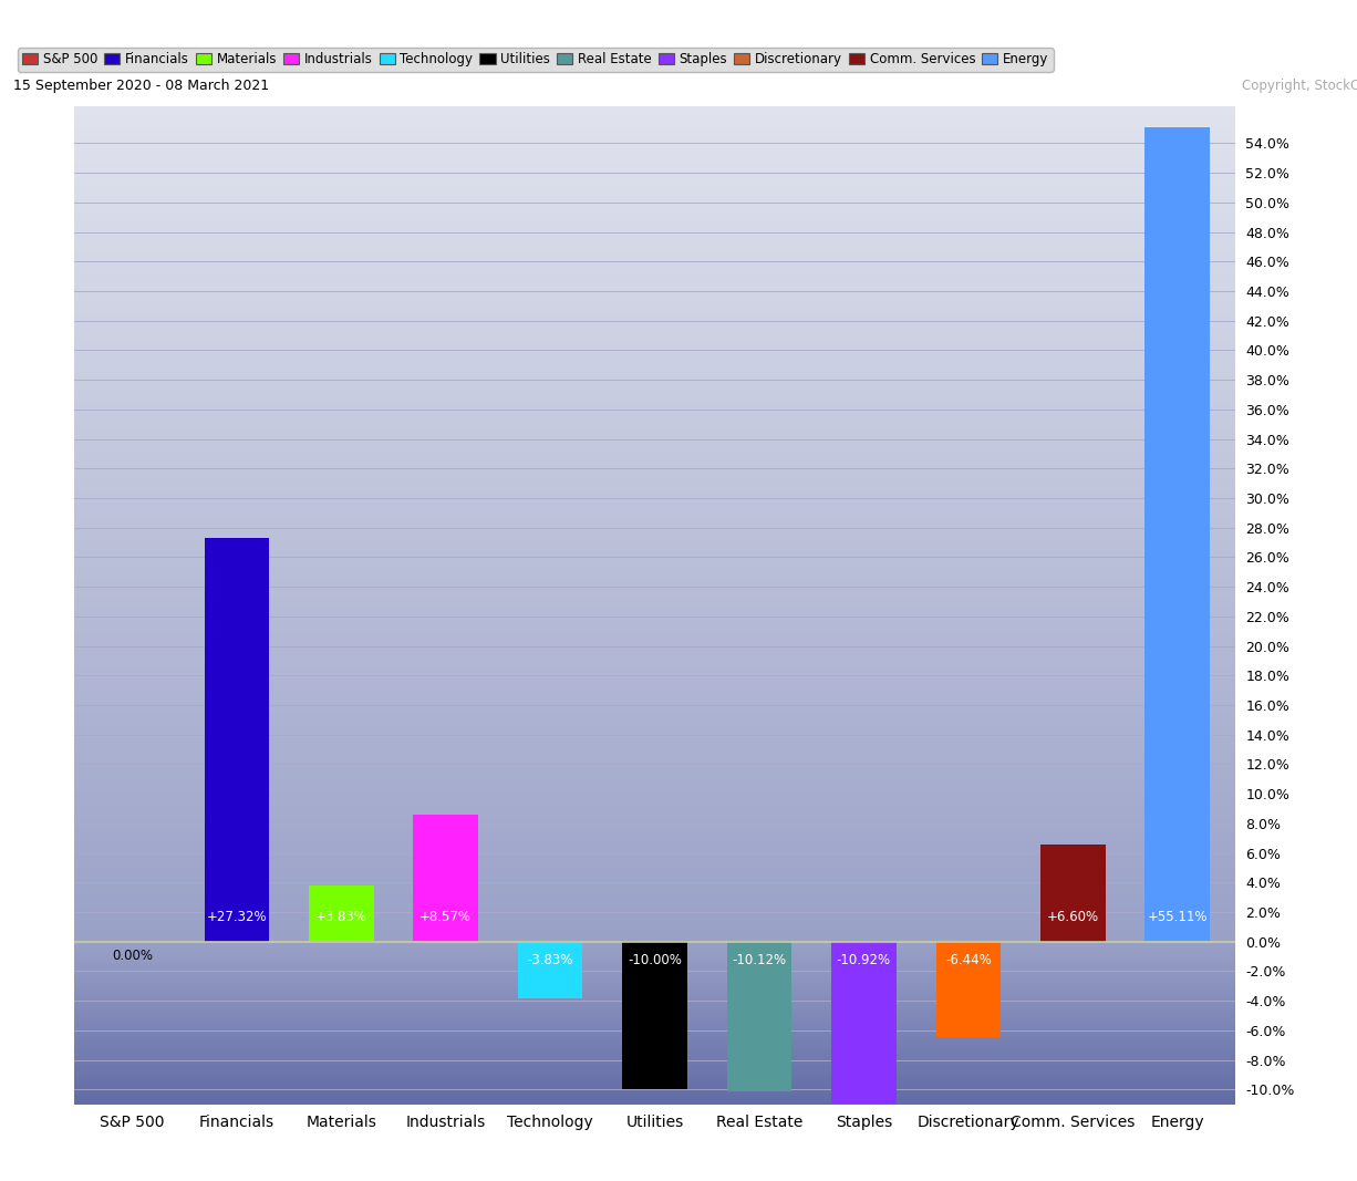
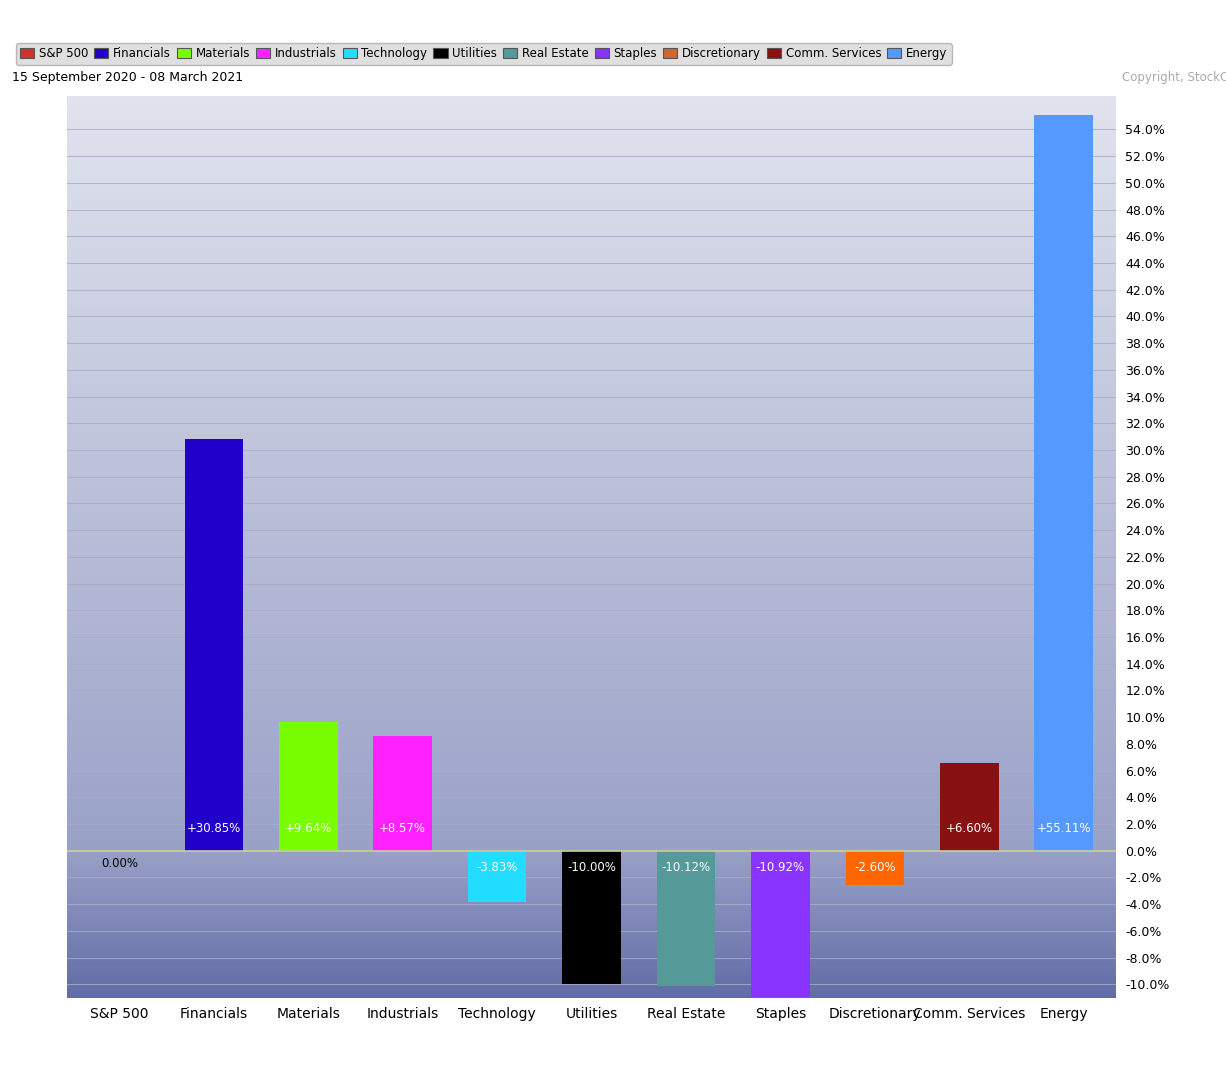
Financials: +27.32% -> +30.85%
Materials: +3.83% -> +9.64%
Discretionary: -6.44% -> -2.60%
